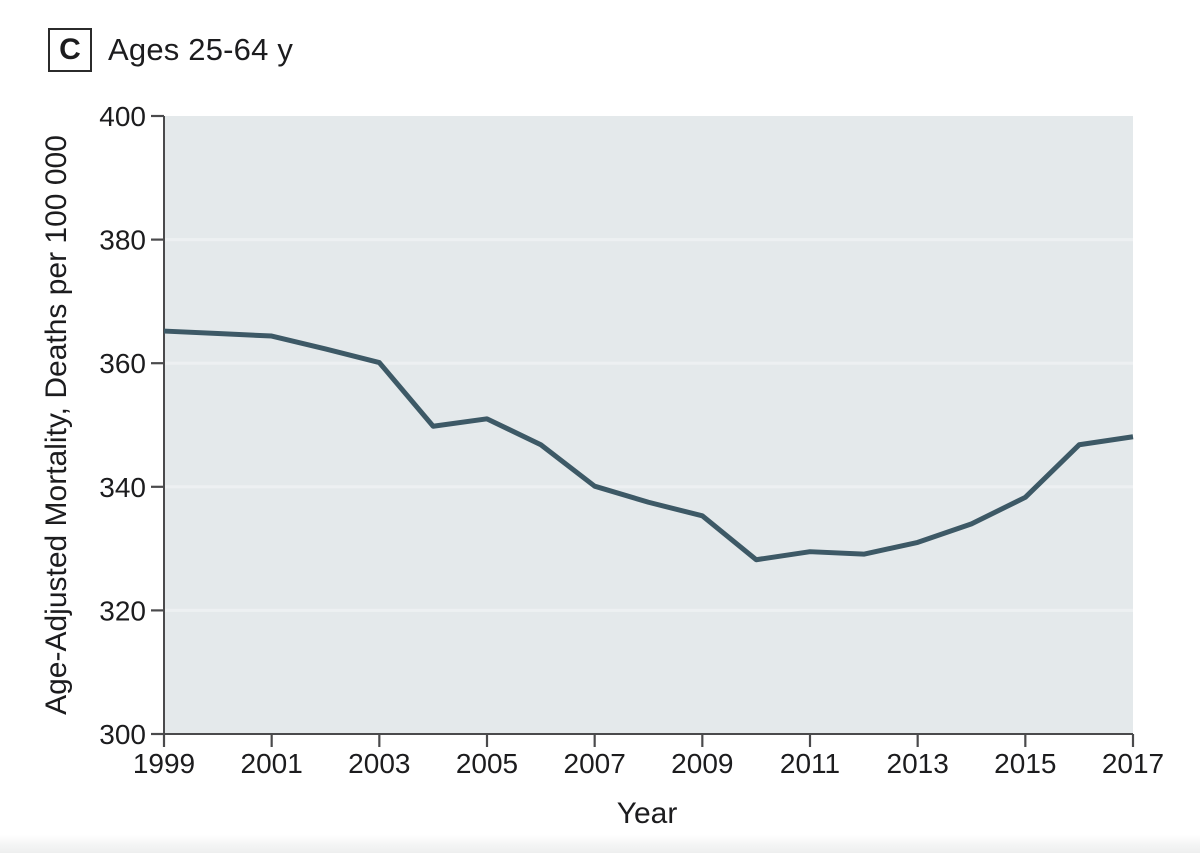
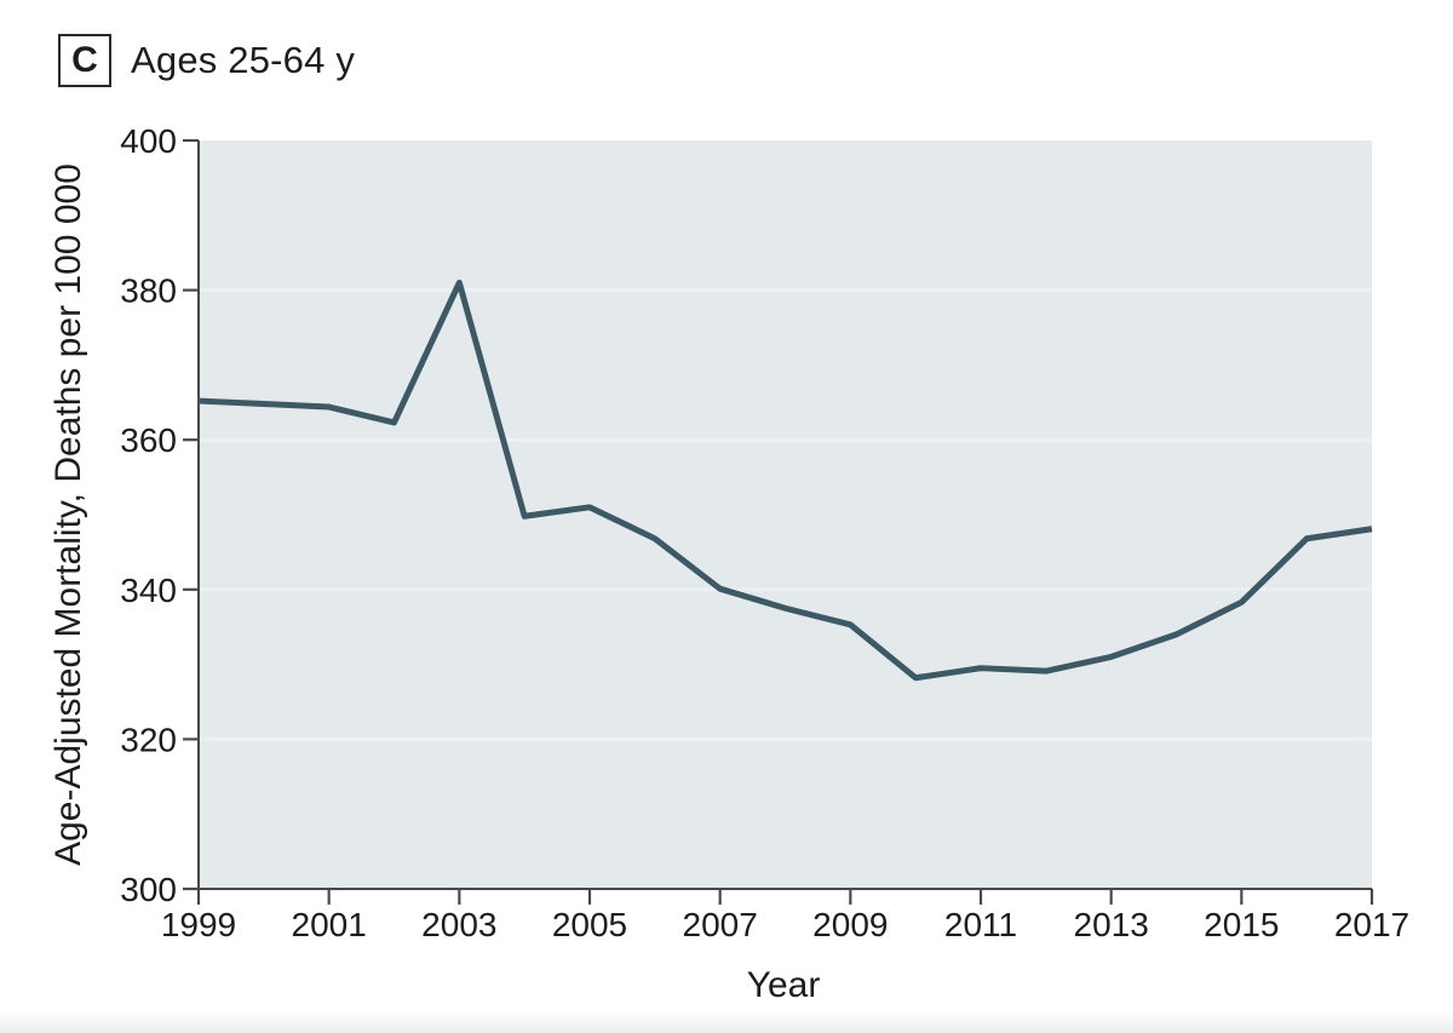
2003: 360 -> 381
